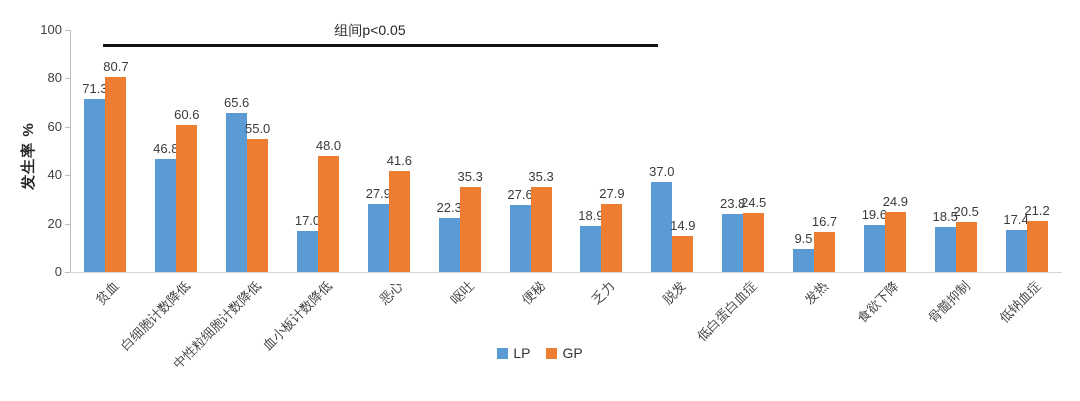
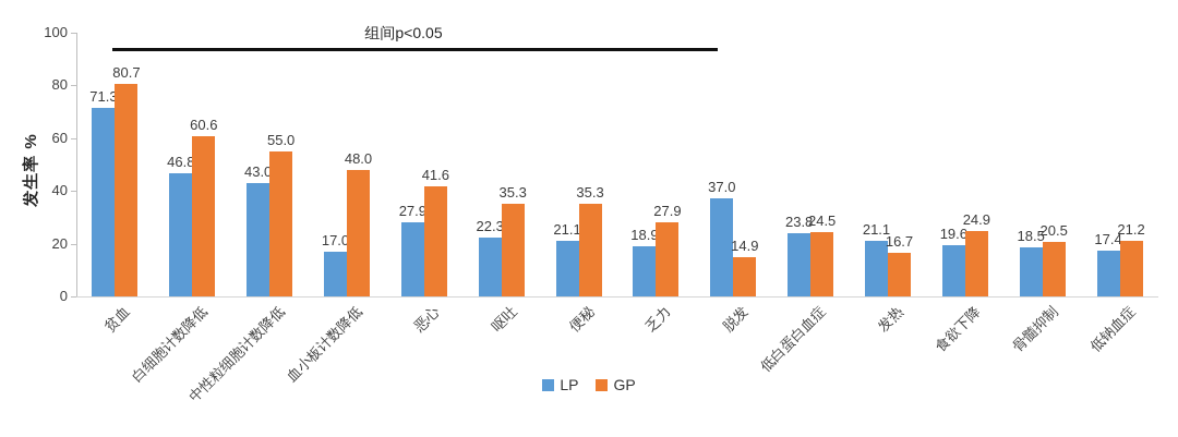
LP/中性粒细胞计数降低: 65.6 -> 43.0
LP/便秘: 27.6 -> 21.1
LP/发热: 9.5 -> 21.1
